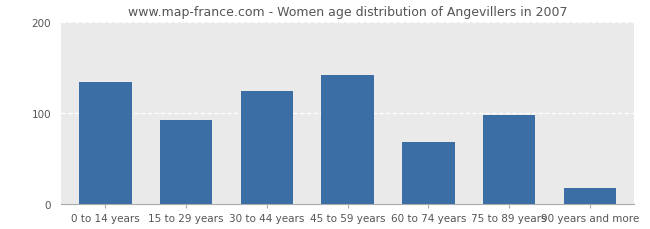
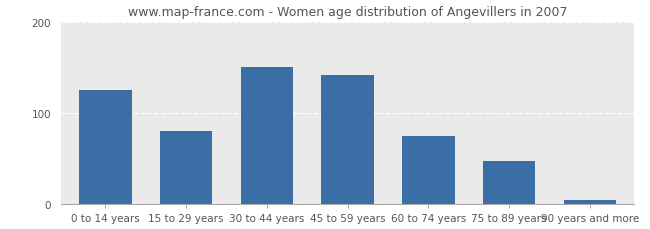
0 to 14 years: 134 -> 125
15 to 29 years: 92 -> 80
30 to 44 years: 124 -> 150
60 to 74 years: 68 -> 75
75 to 89 years: 98 -> 47
90 years and more: 18 -> 5
